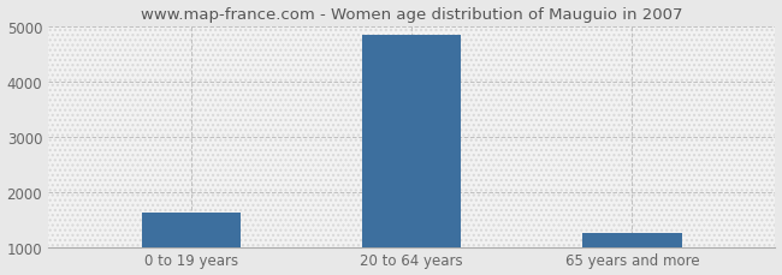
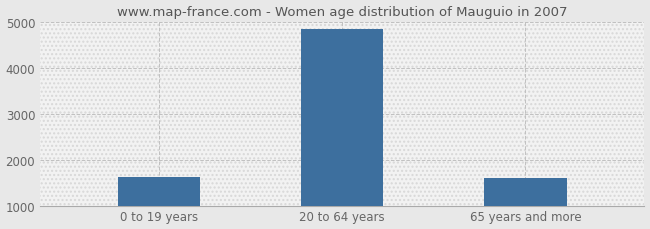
65 years and more: 1250 -> 1610
